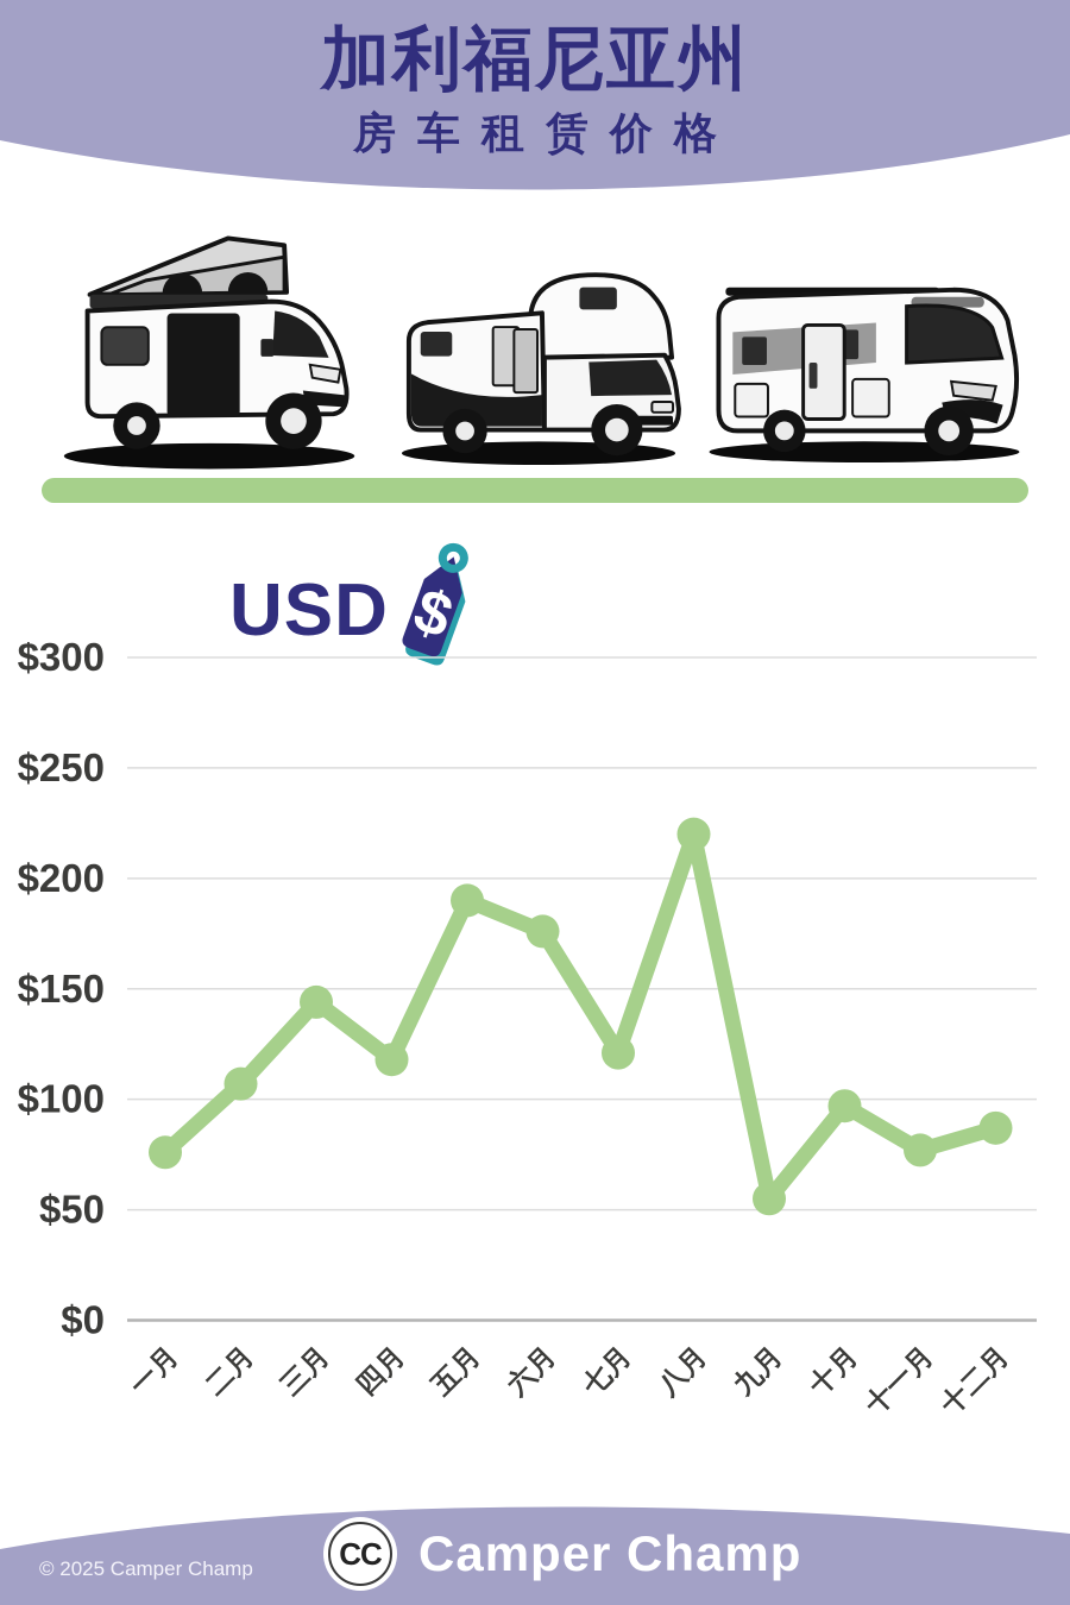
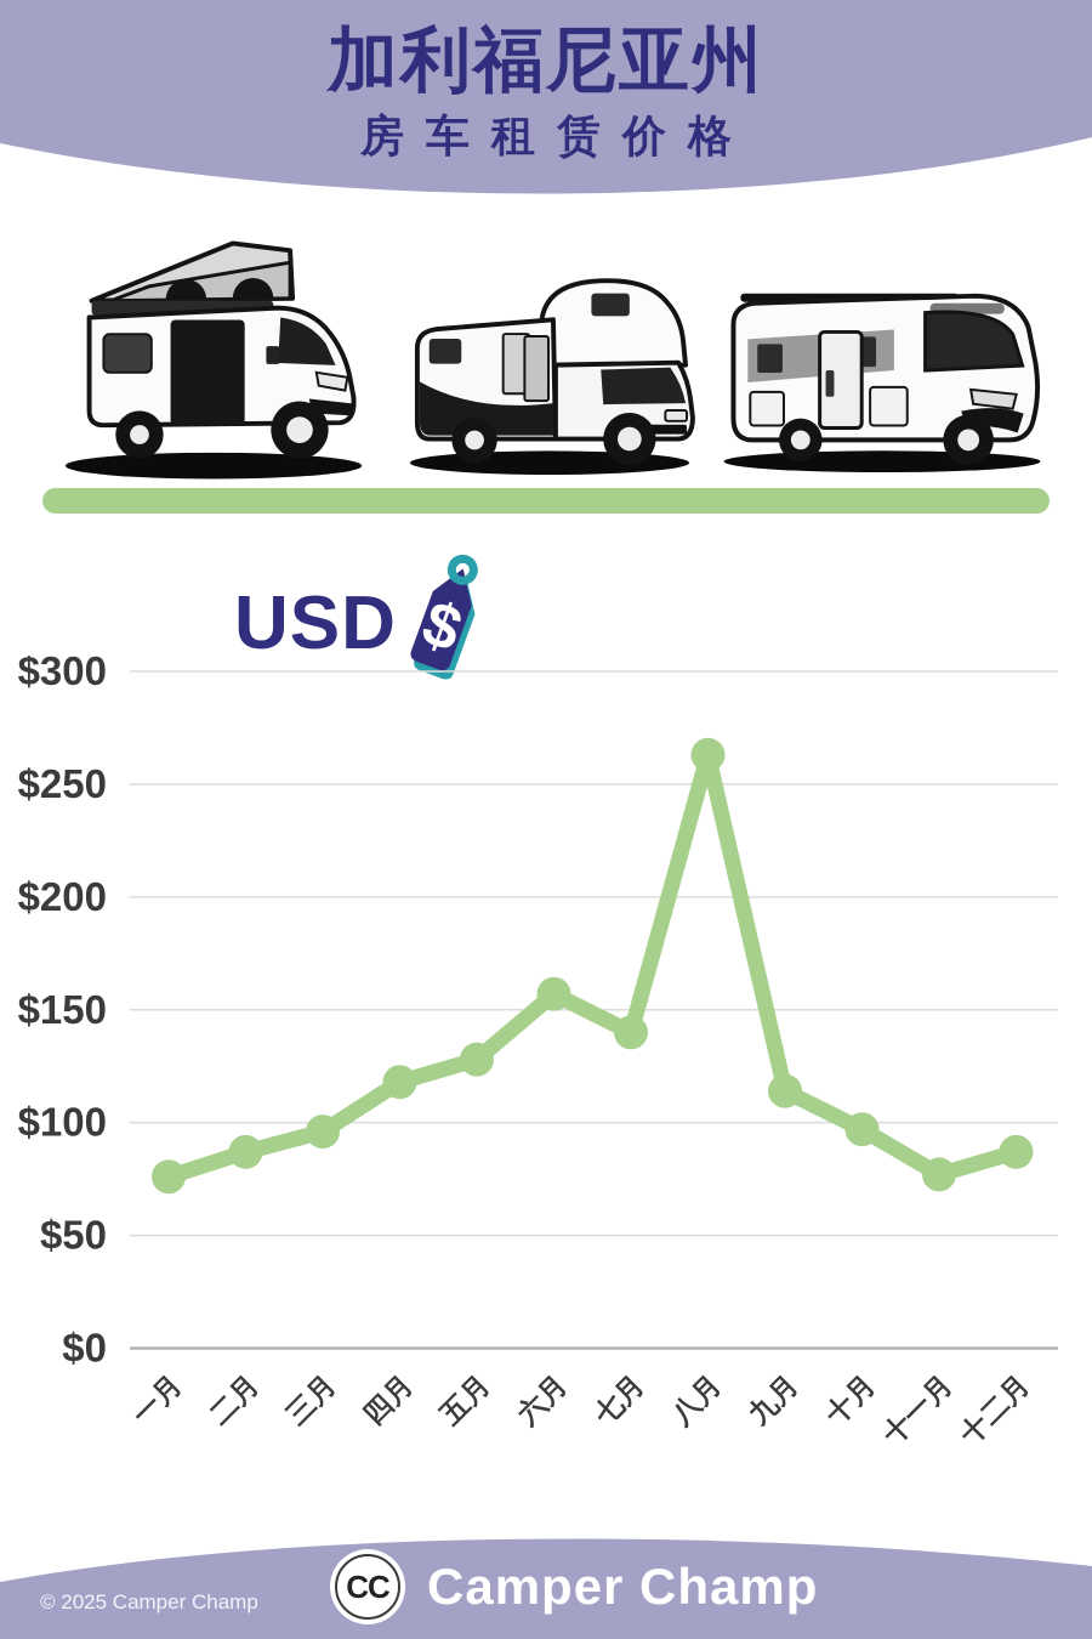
二月: $107 -> $87
三月: $144 -> $96
五月: $190 -> $128
六月: $176 -> $157
七月: $121 -> $140
八月: $220 -> $263
九月: $55 -> $114
